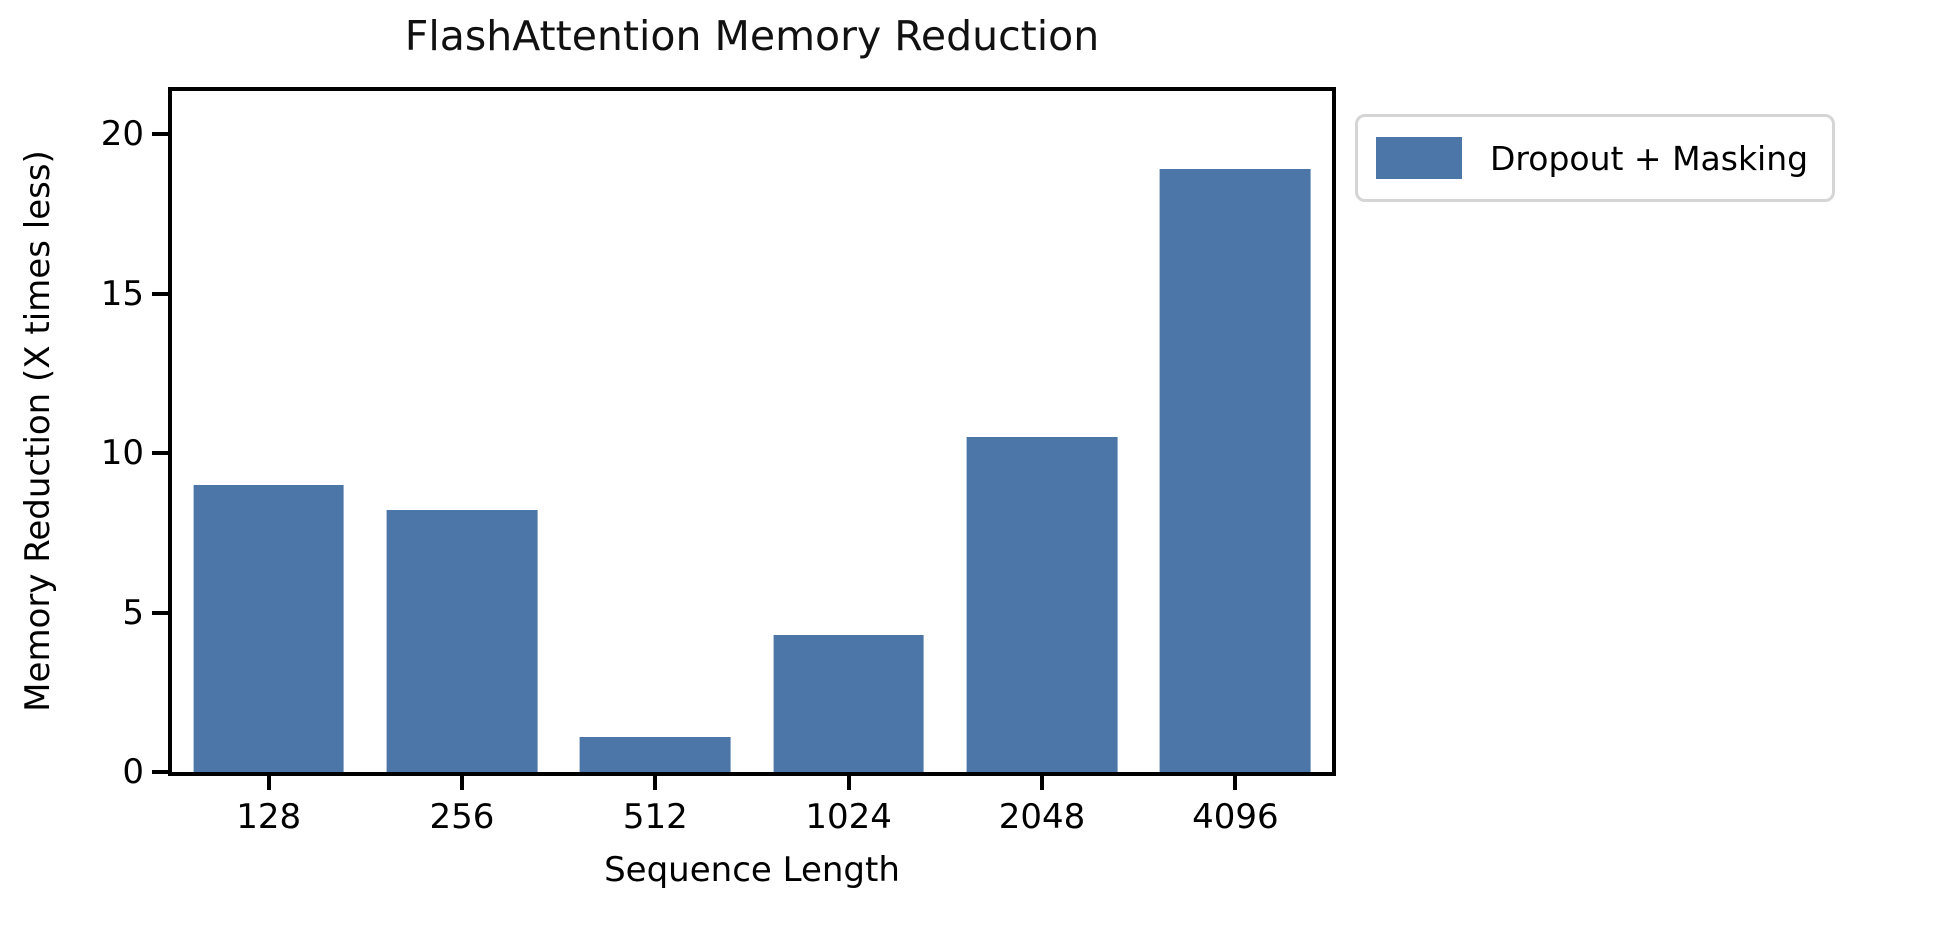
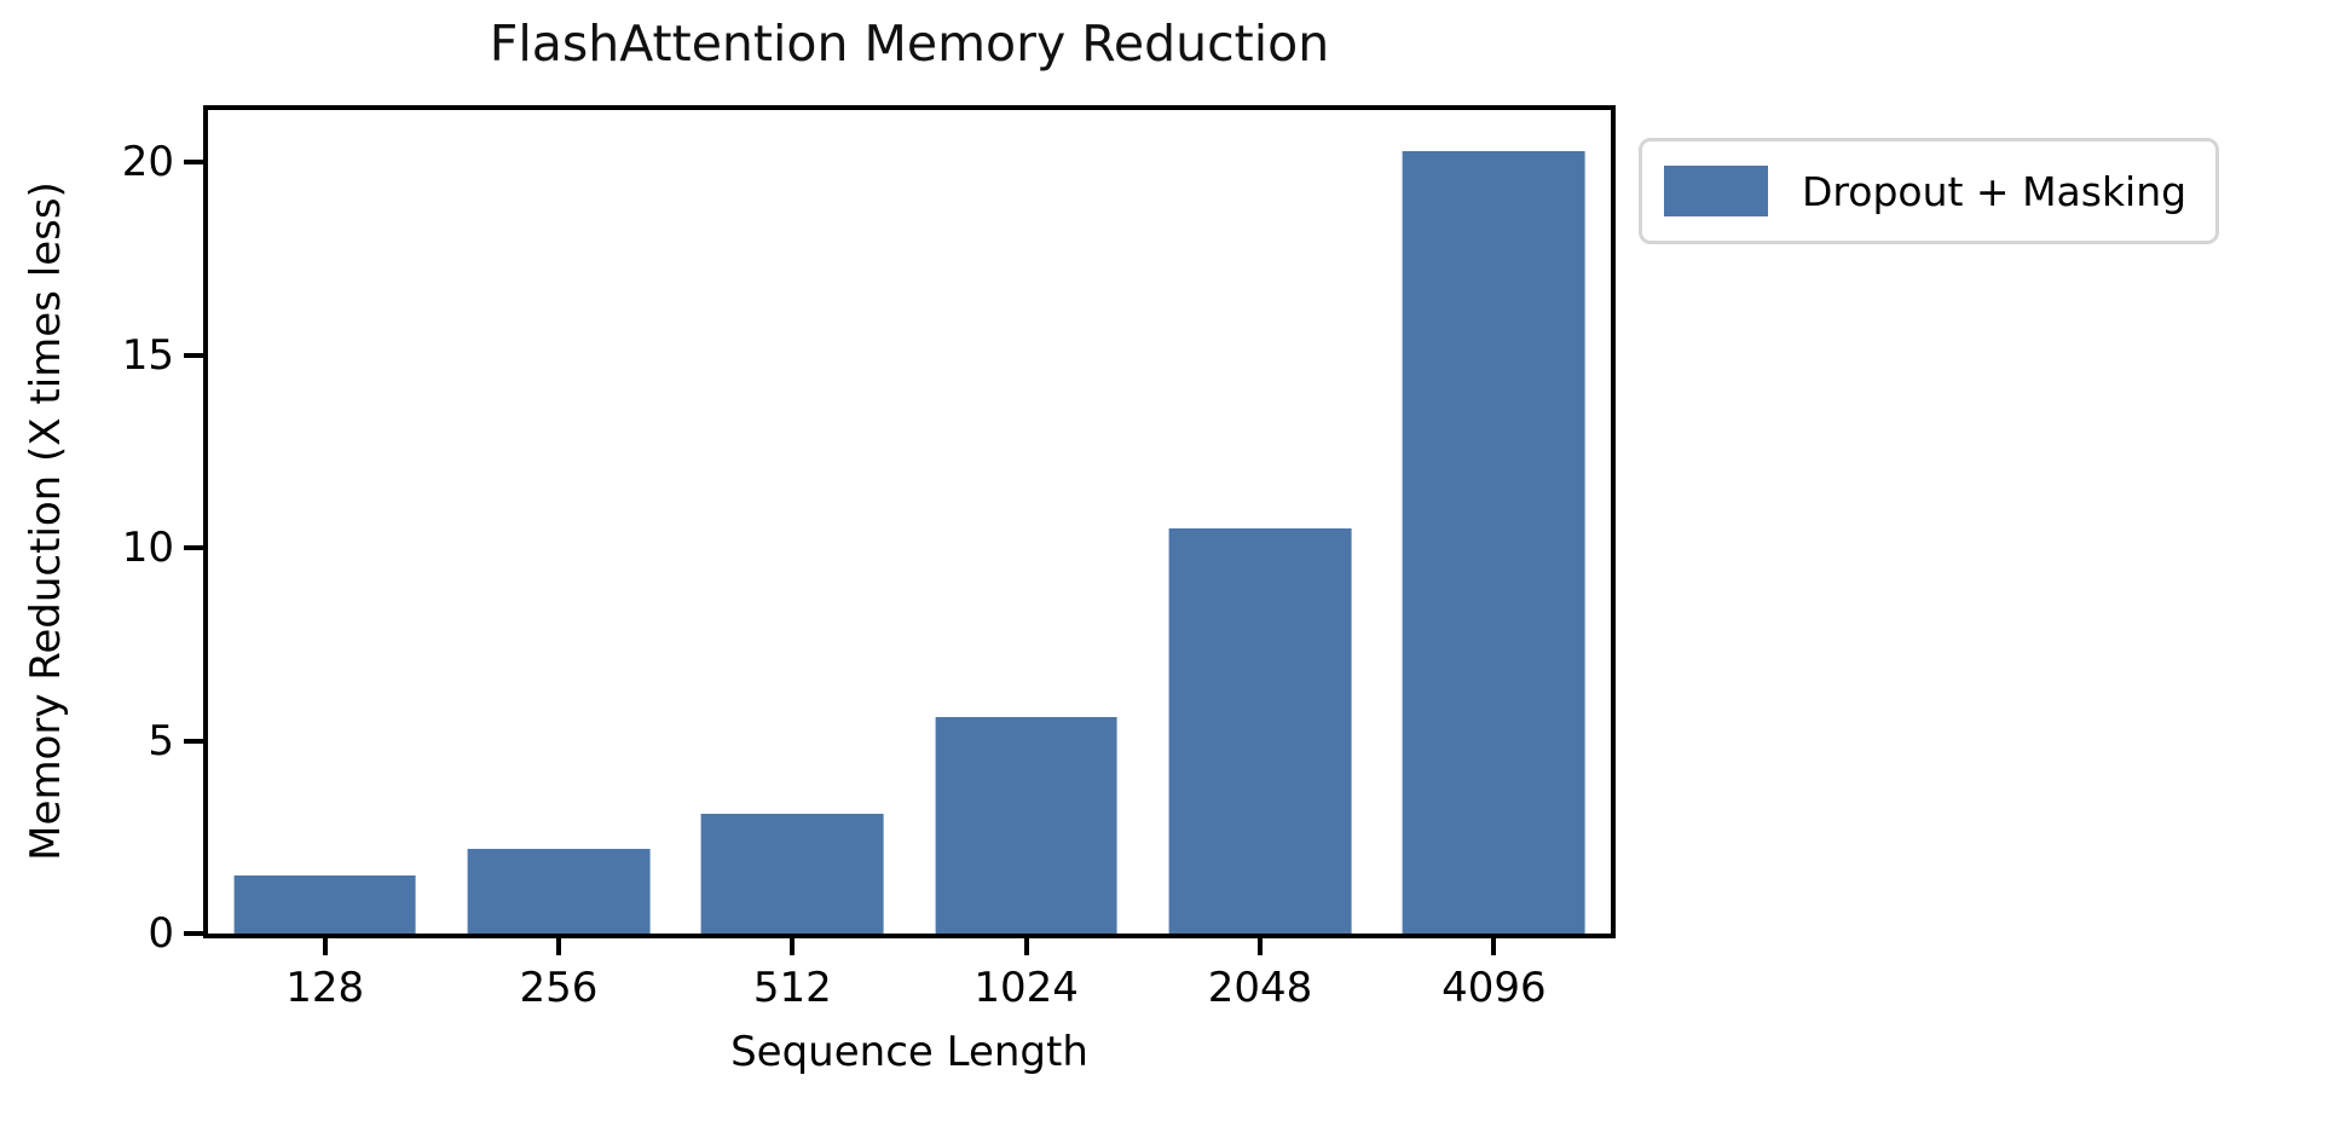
128: 9.0 -> 1.5
256: 8.2 -> 2.2
512: 1.1 -> 3.1
1024: 4.3 -> 5.6
4096: 18.9 -> 20.3
